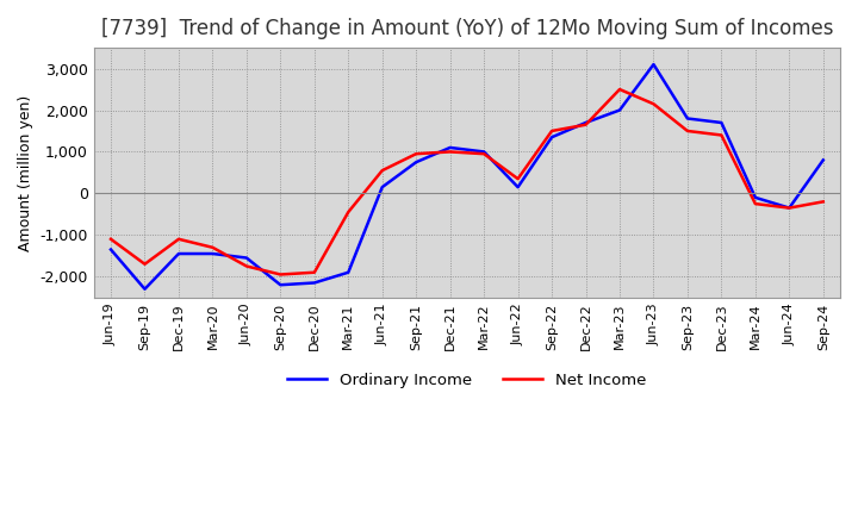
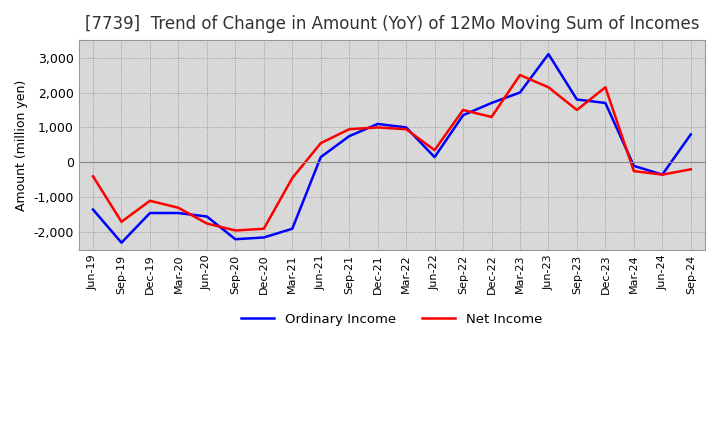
Net Income/Jun-19: -1,100 -> -400
Net Income/Dec-22: 1,650 -> 1,300
Net Income/Dec-23: 1,400 -> 2,150
